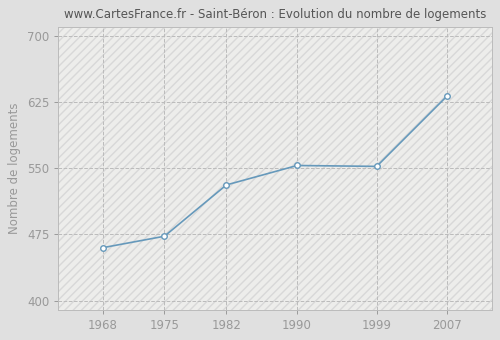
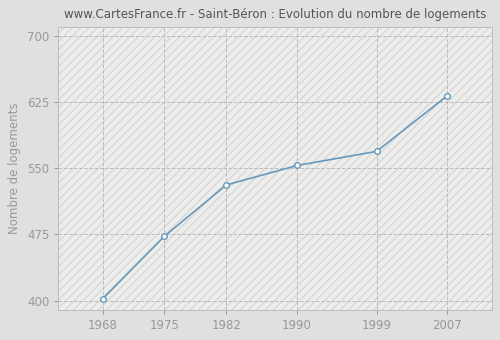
1968: 460 -> 402
1999: 552 -> 569
